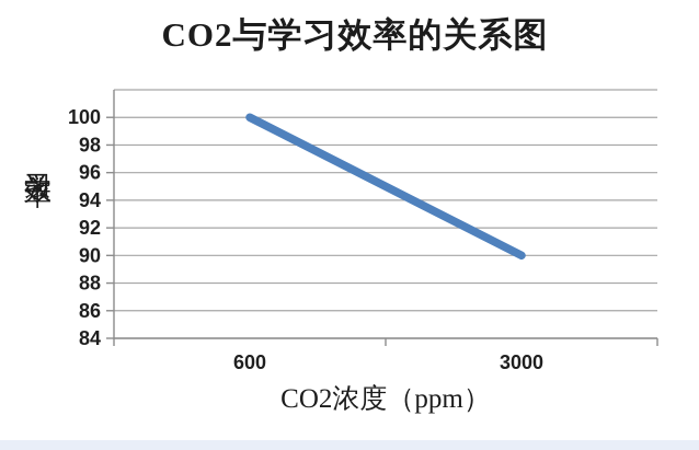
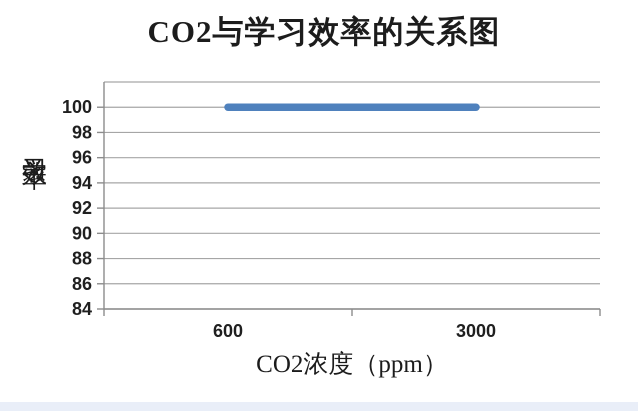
3000: 90 -> 100
